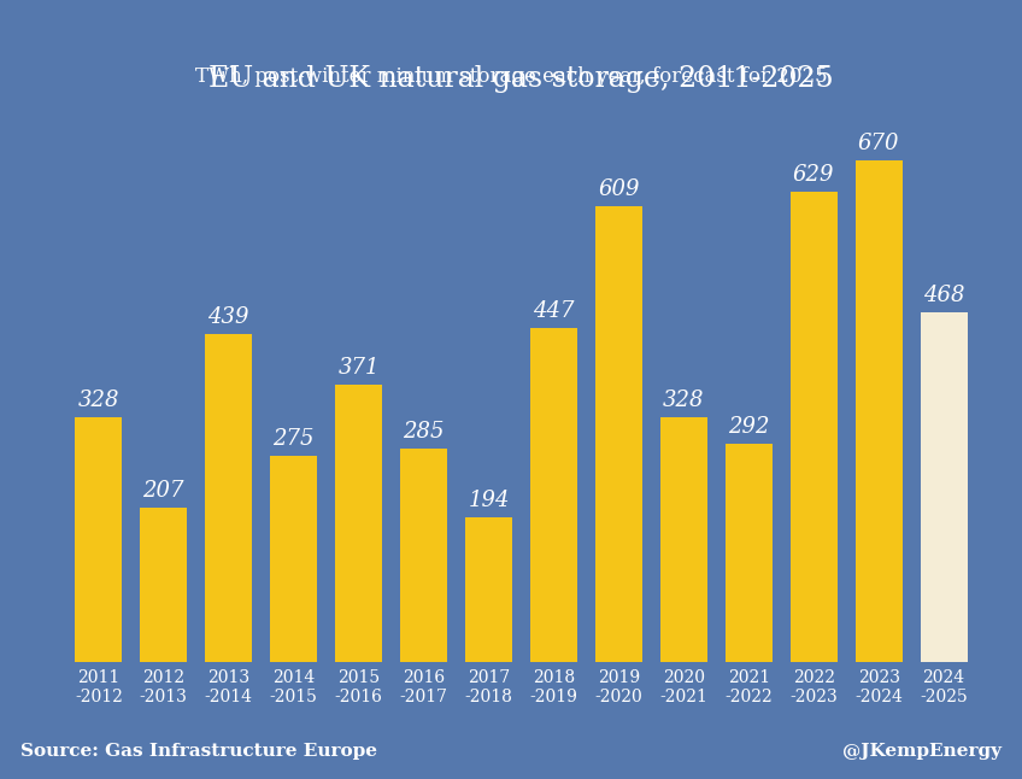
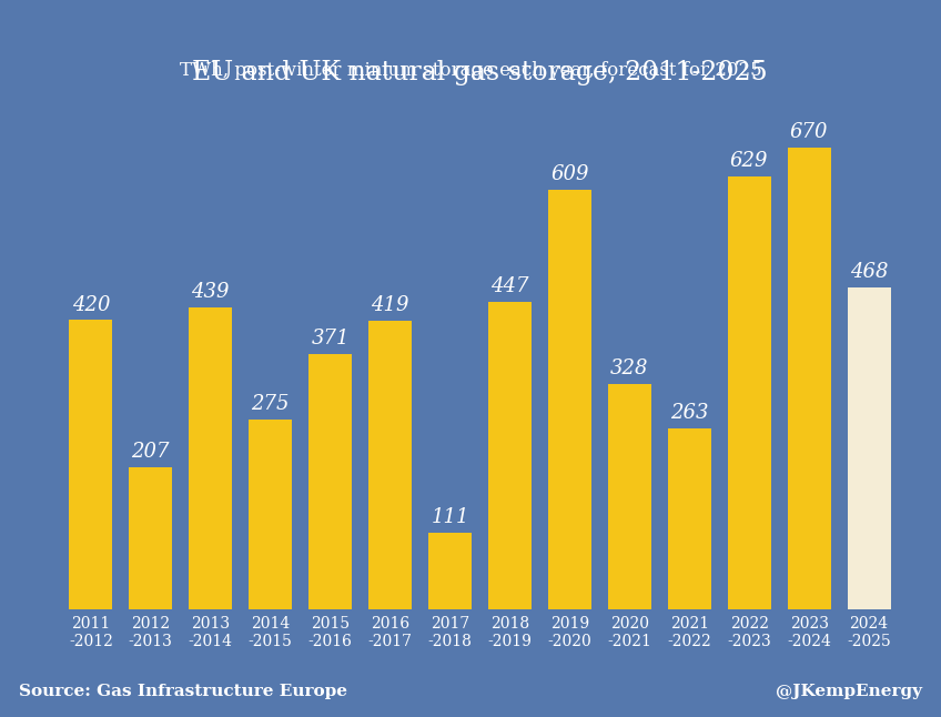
2011 -2012: 328 -> 420
2016 -2017: 285 -> 419
2017 -2018: 194 -> 111
2021 -2022: 292 -> 263
